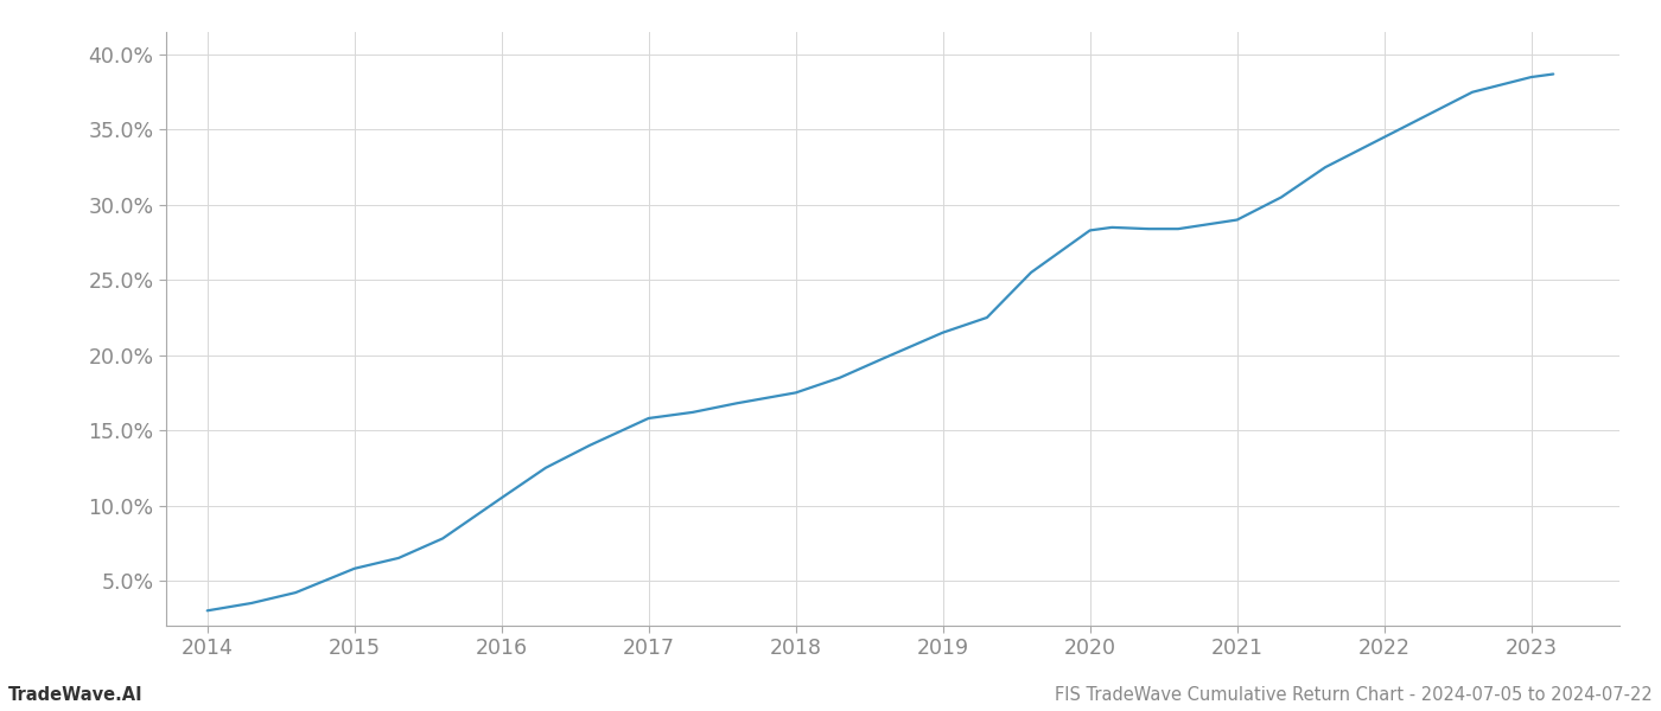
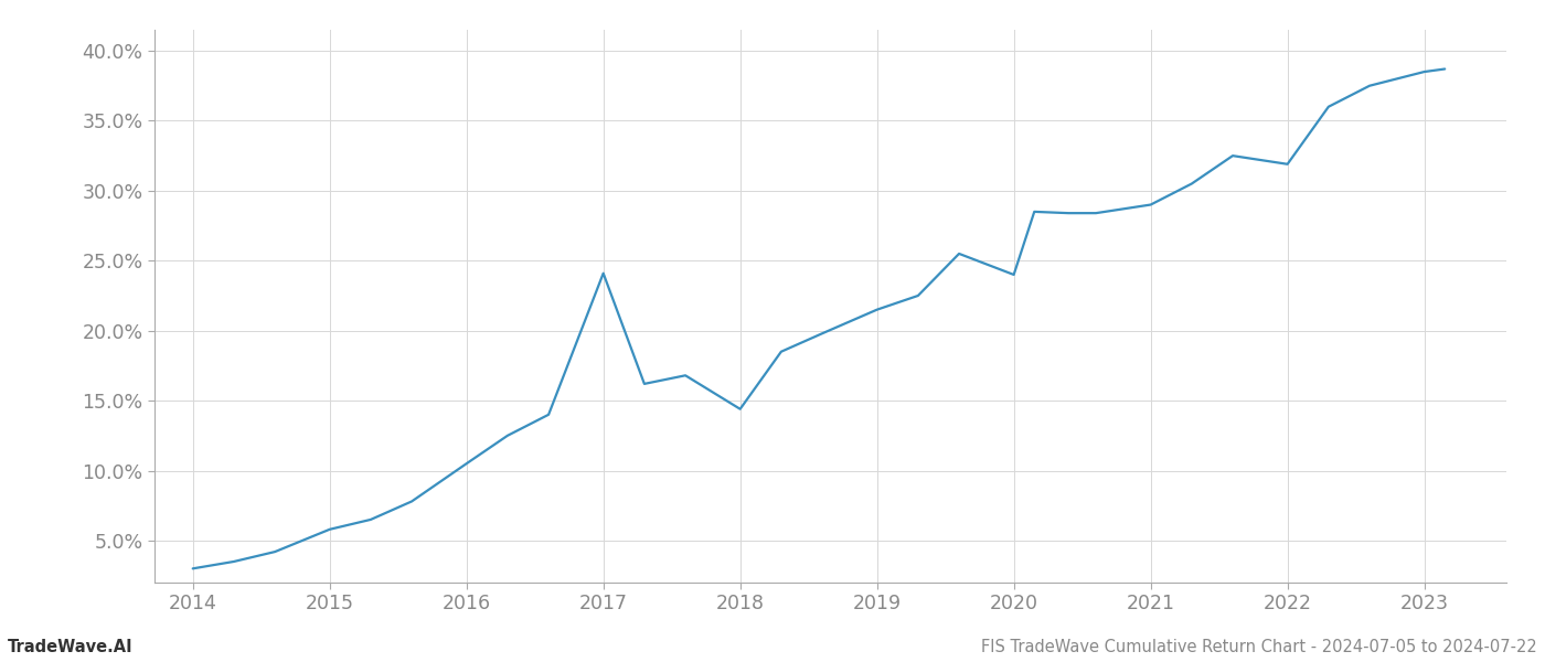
2017: 15.8% -> 24.1%
2018: 17.5% -> 14.4%
2020: 28.3% -> 24.0%
2022: 34.5% -> 31.9%
